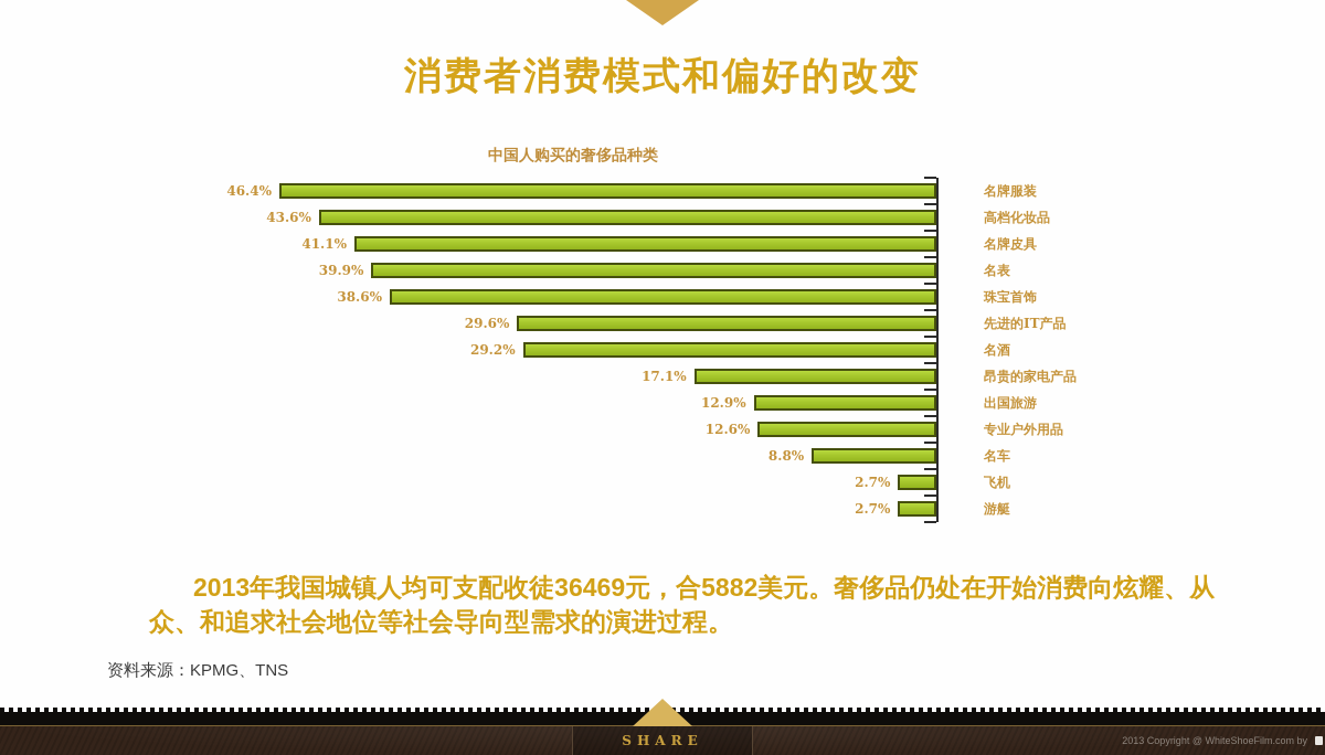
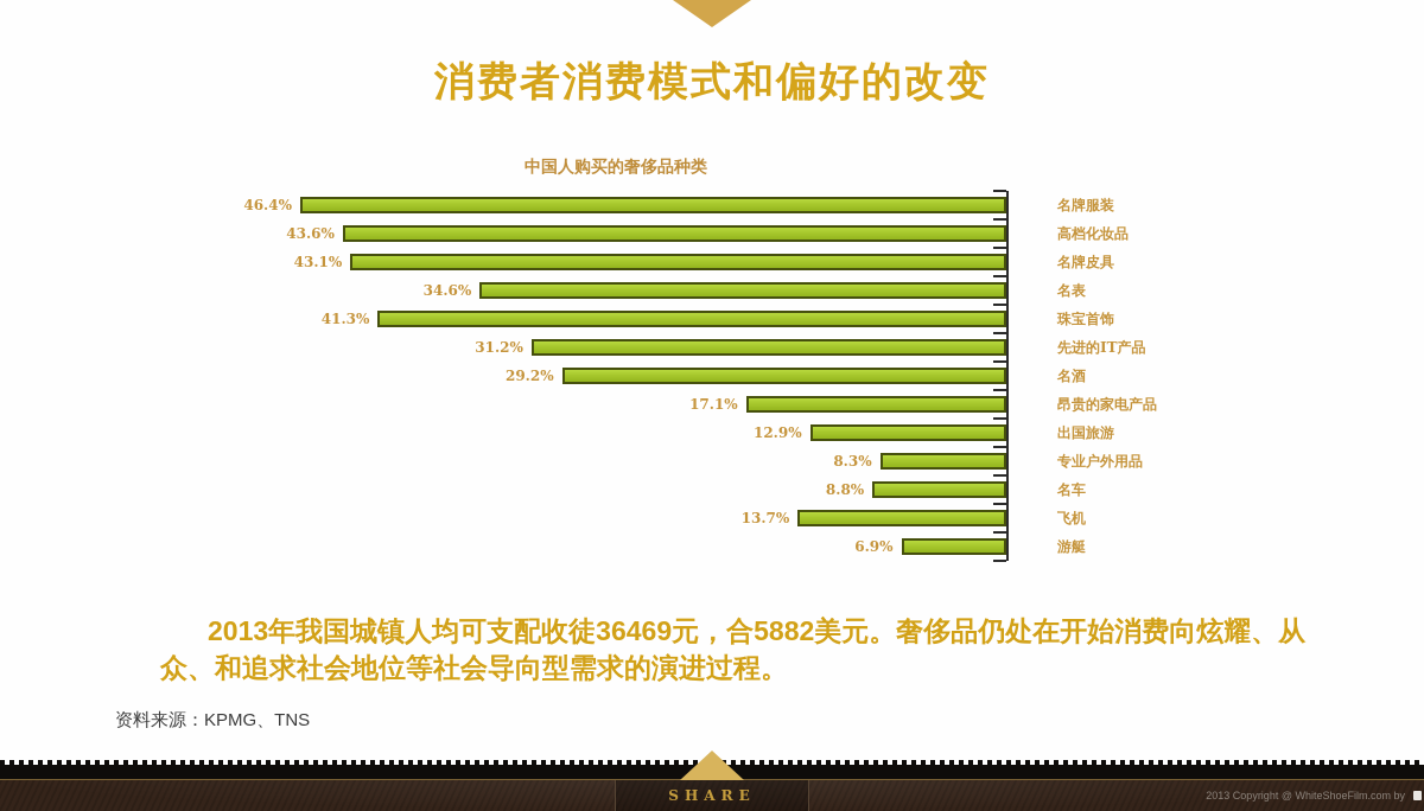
名牌皮具: 41.1% -> 43.1%
名表: 39.9% -> 34.6%
珠宝首饰: 38.6% -> 41.3%
先进的IT产品: 29.6% -> 31.2%
专业户外用品: 12.6% -> 8.3%
飞机: 2.7% -> 13.7%
游艇: 2.7% -> 6.9%
